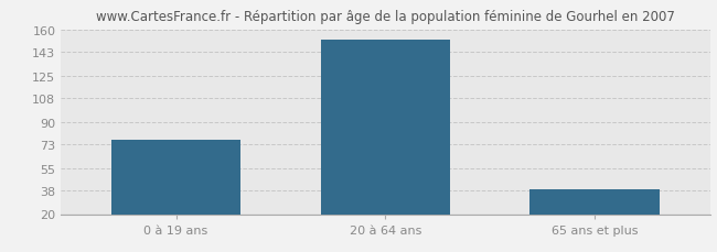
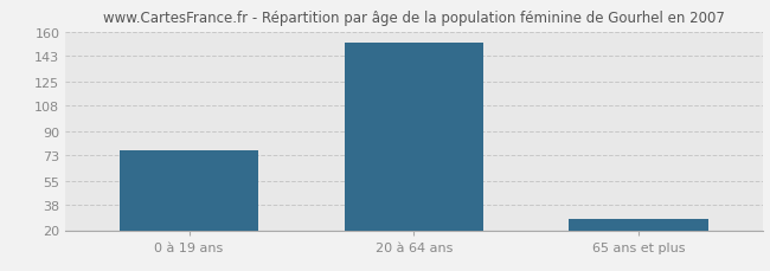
65 ans et plus: 39 -> 28
